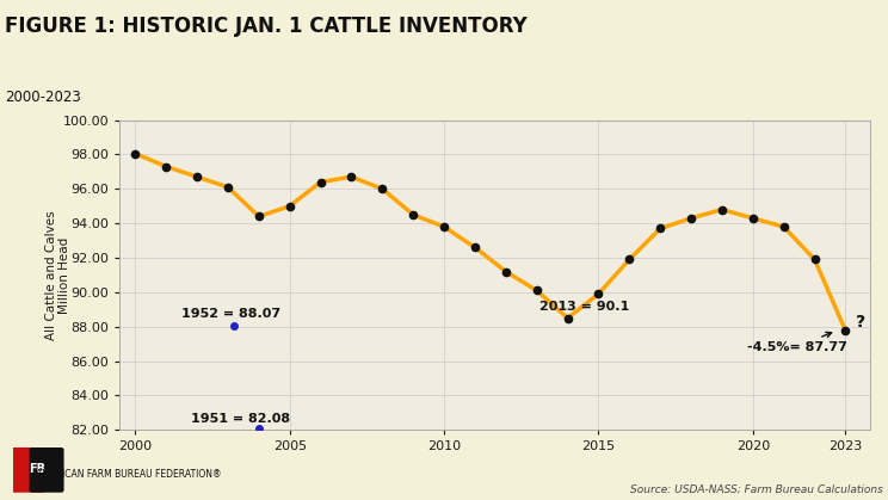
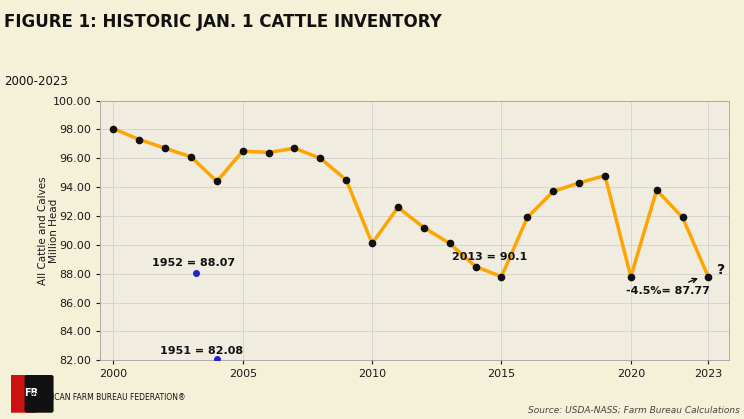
2005: 95.0 -> 96.5
2010: 93.8 -> 90.1
2015: 89.9 -> 87.8
2020: 94.3 -> 87.8
